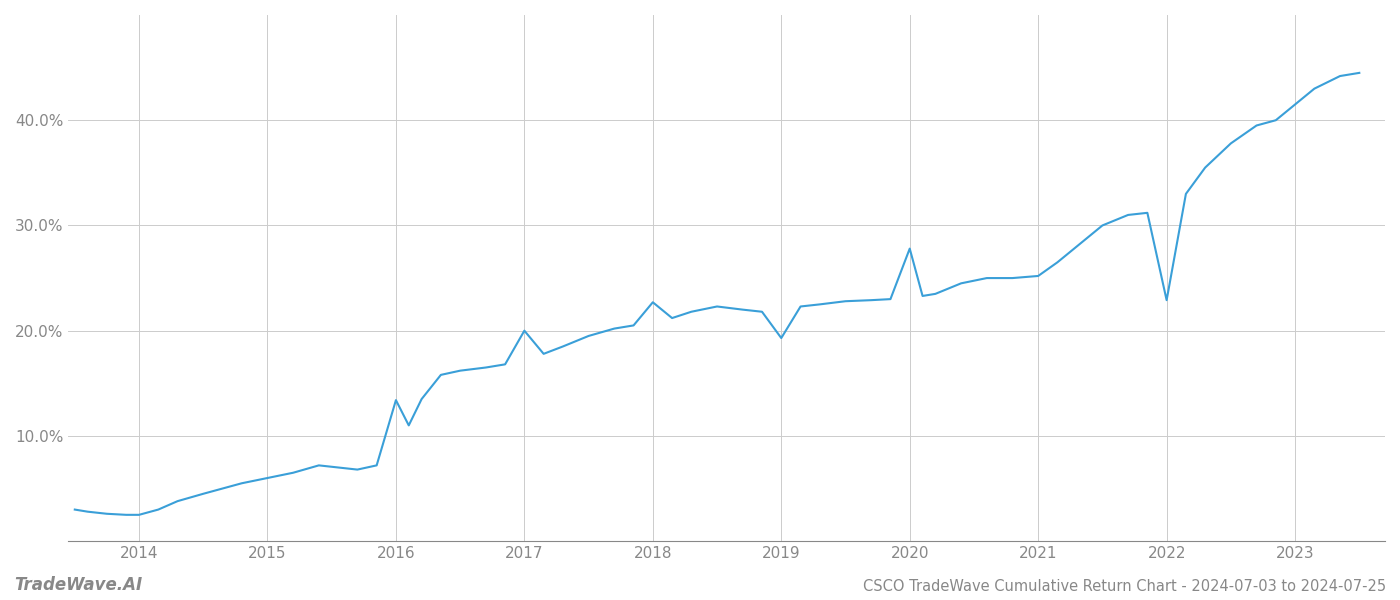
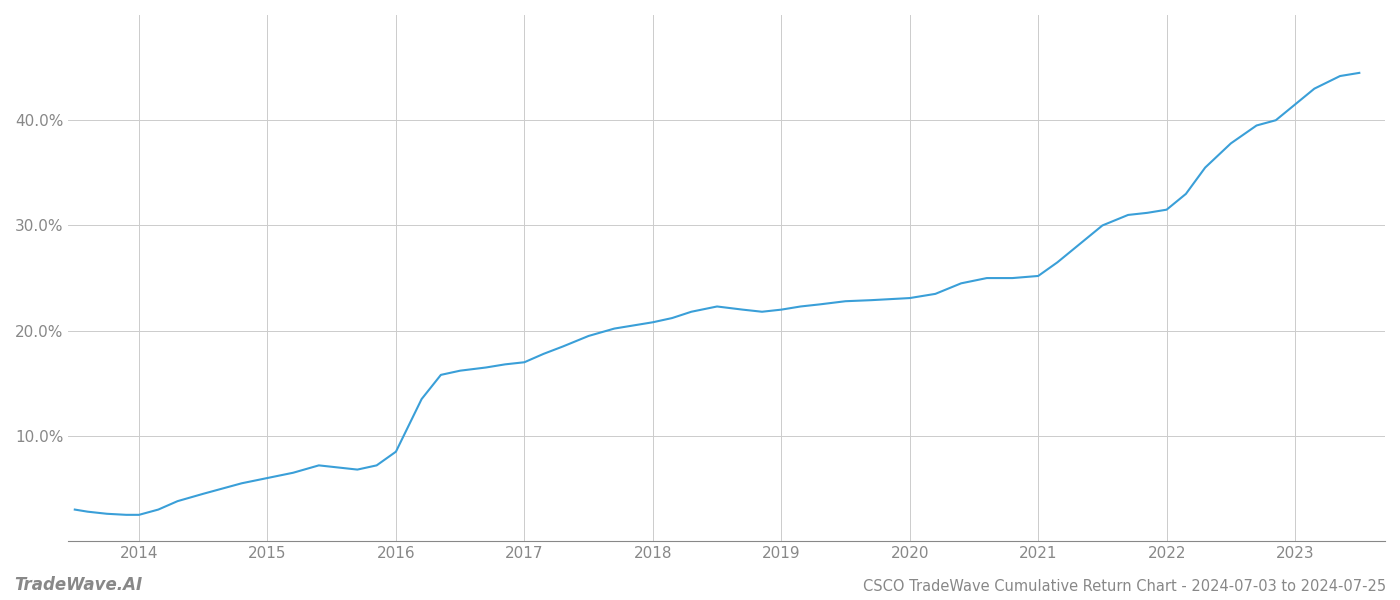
2016: 13.4% -> 8.5%
2017: 20.0% -> 17.0%
2018: 22.7% -> 20.8%
2019: 19.3% -> 22.0%
2020: 27.8% -> 23.1%
2022: 22.9% -> 31.5%
